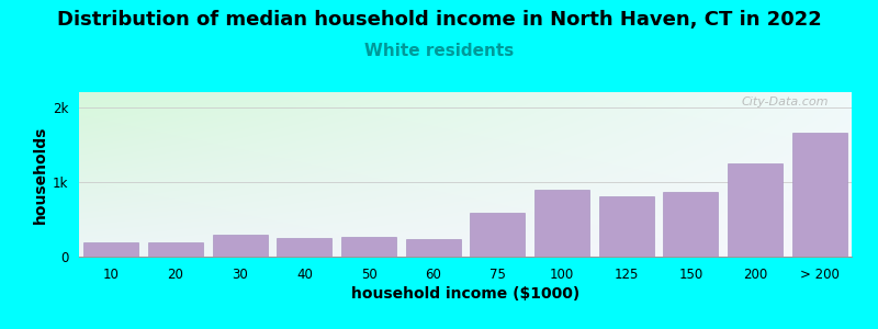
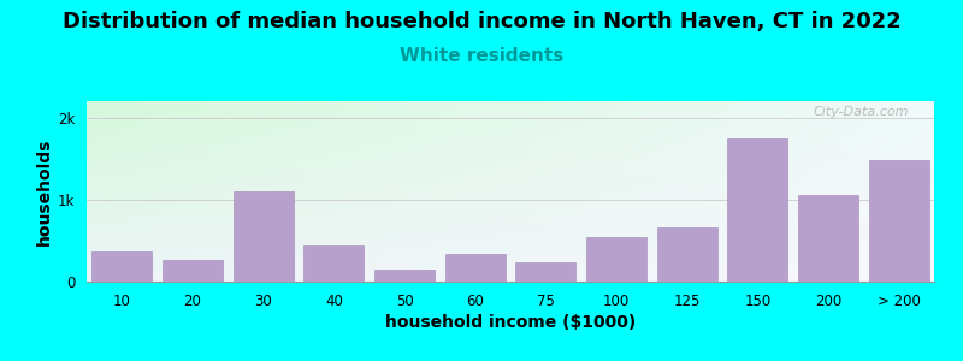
10: 0.18k -> 0.36k
20: 0.18k -> 0.26k
30: 0.30k -> 1.10k
40: 0.26k -> 0.44k
50: 0.26k -> 0.14k
60: 0.24k -> 0.34k
75: 0.59k -> 0.24k
100: 0.89k -> 0.54k
125: 0.80k -> 0.66k
150: 0.87k -> 1.74k
200: 1.24k -> 1.06k
> 200: 1.66k -> 1.48k
